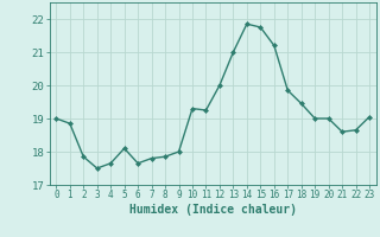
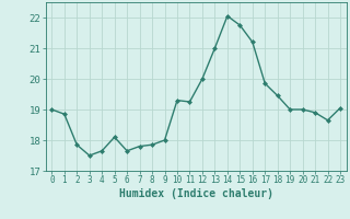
14: 21.85 -> 22.05
21: 18.60 -> 18.90
